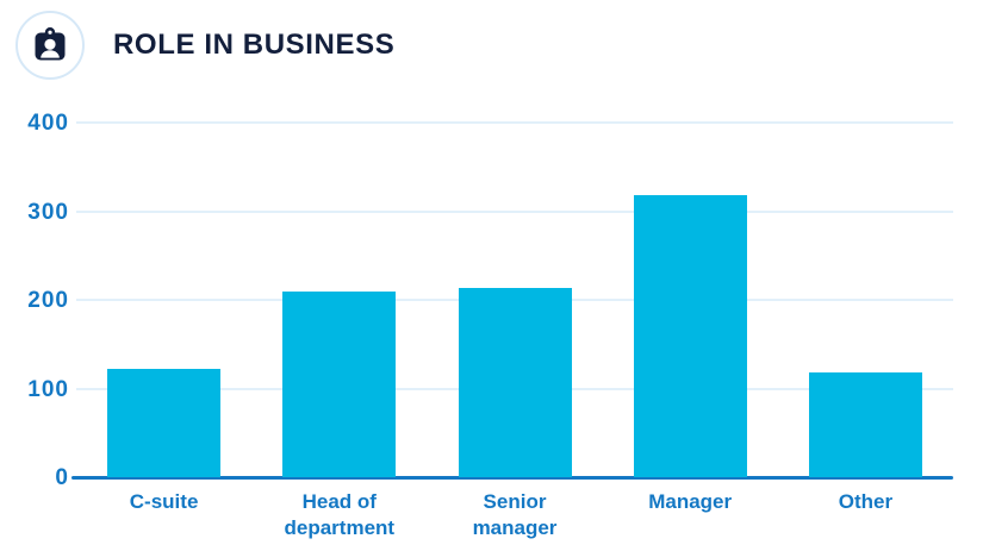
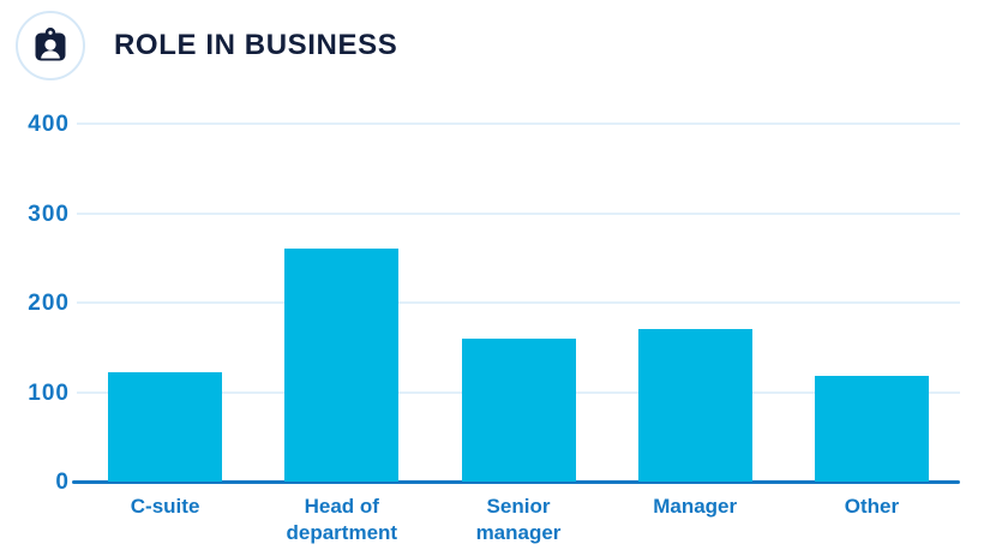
Head of department: 210 -> 260
Senior manager: 210 -> 160
Manager: 320 -> 170
